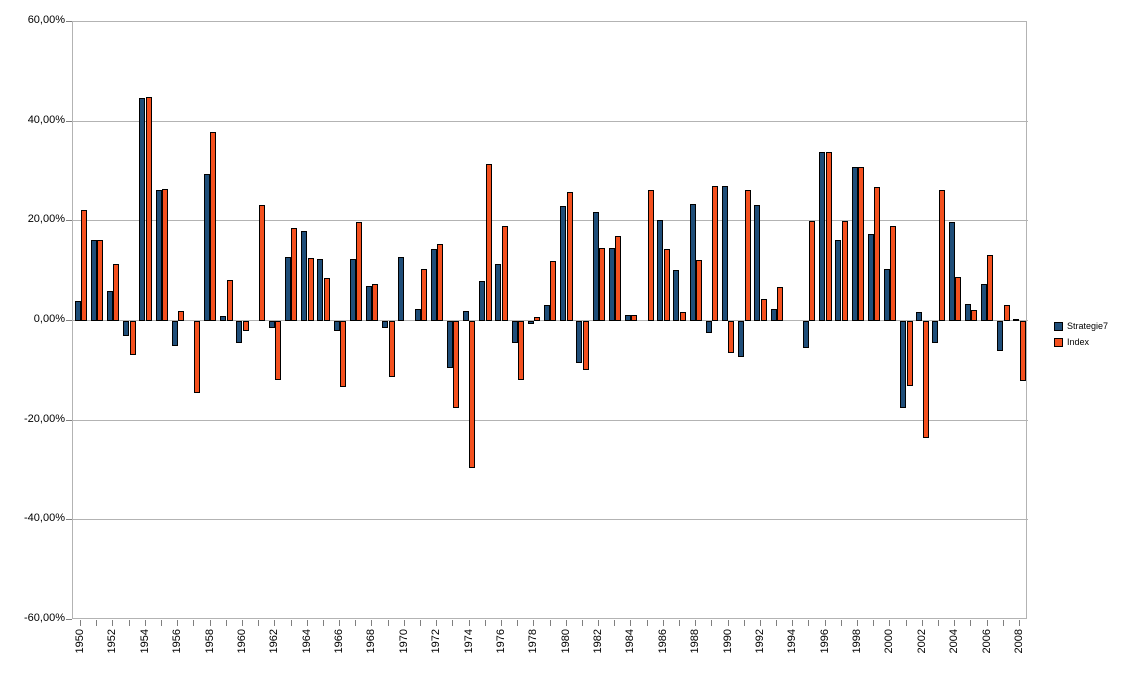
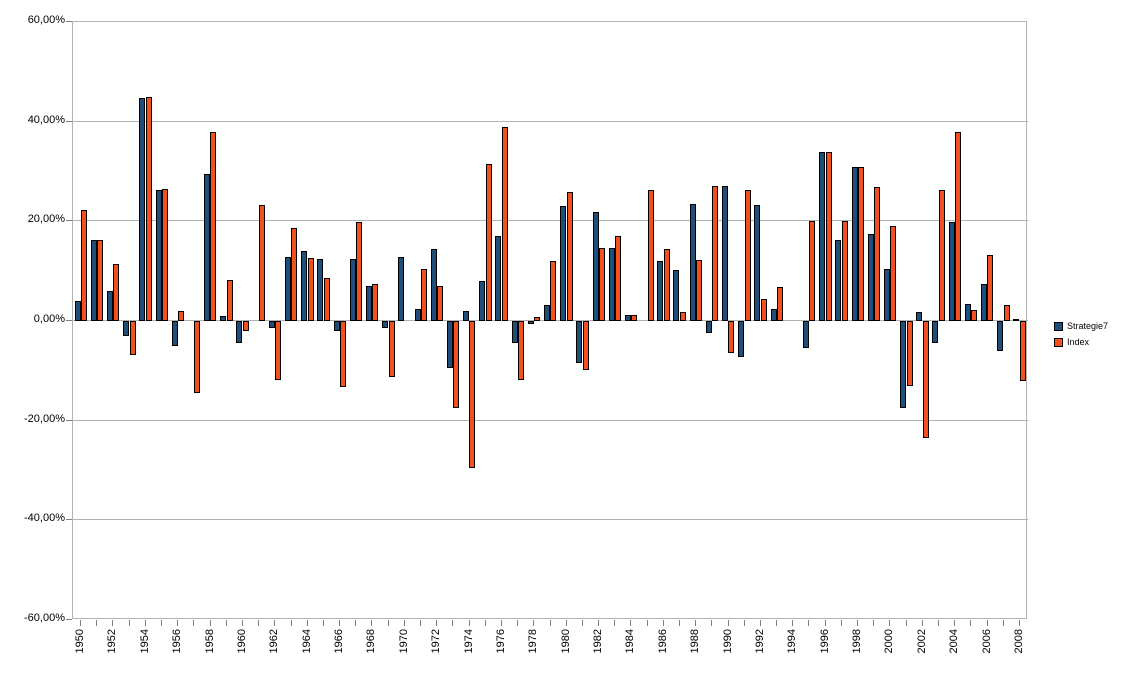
Strategie7/1964: 18% -> 14%
Index/1972: 16% -> 7%
Strategie7/1976: 12% -> 17%
Index/1976: 19% -> 39%
Strategie7/1986: 20% -> 12%
Index/2004: 9% -> 38%
